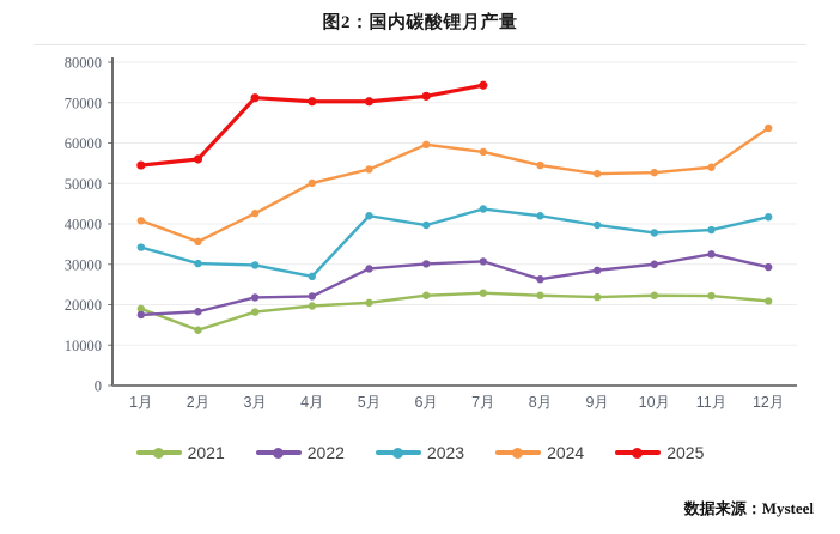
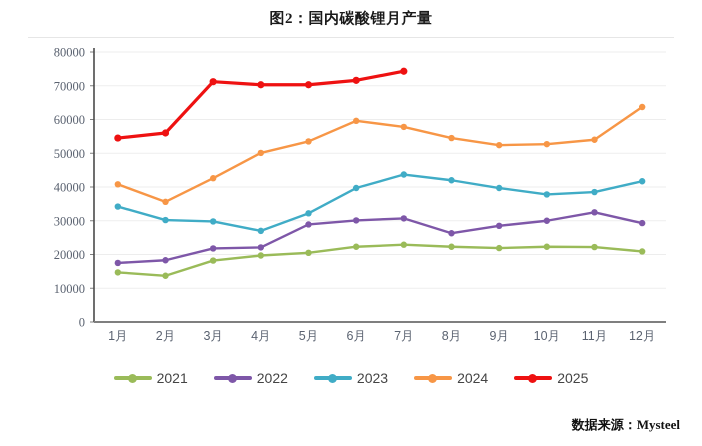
2021/1月: 19000 -> 15000
2023/5月: 42000 -> 32000
